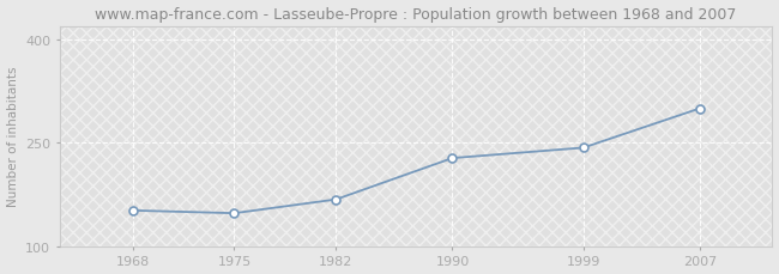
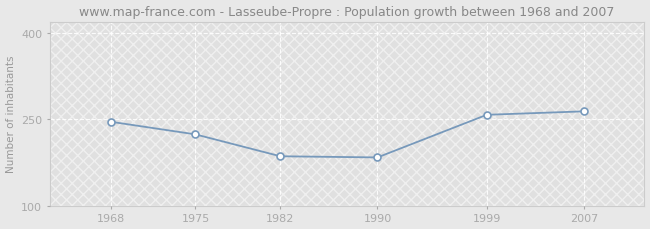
1968: 152 -> 246
1975: 148 -> 224
1982: 168 -> 186
1990: 228 -> 184
1999: 243 -> 258
2007: 300 -> 264
